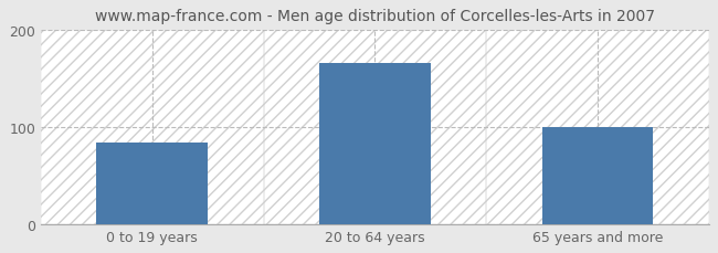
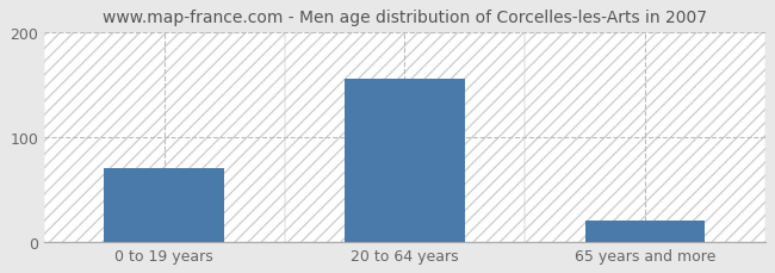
0 to 19 years: 84 -> 70
20 to 64 years: 166 -> 155
65 years and more: 100 -> 20
